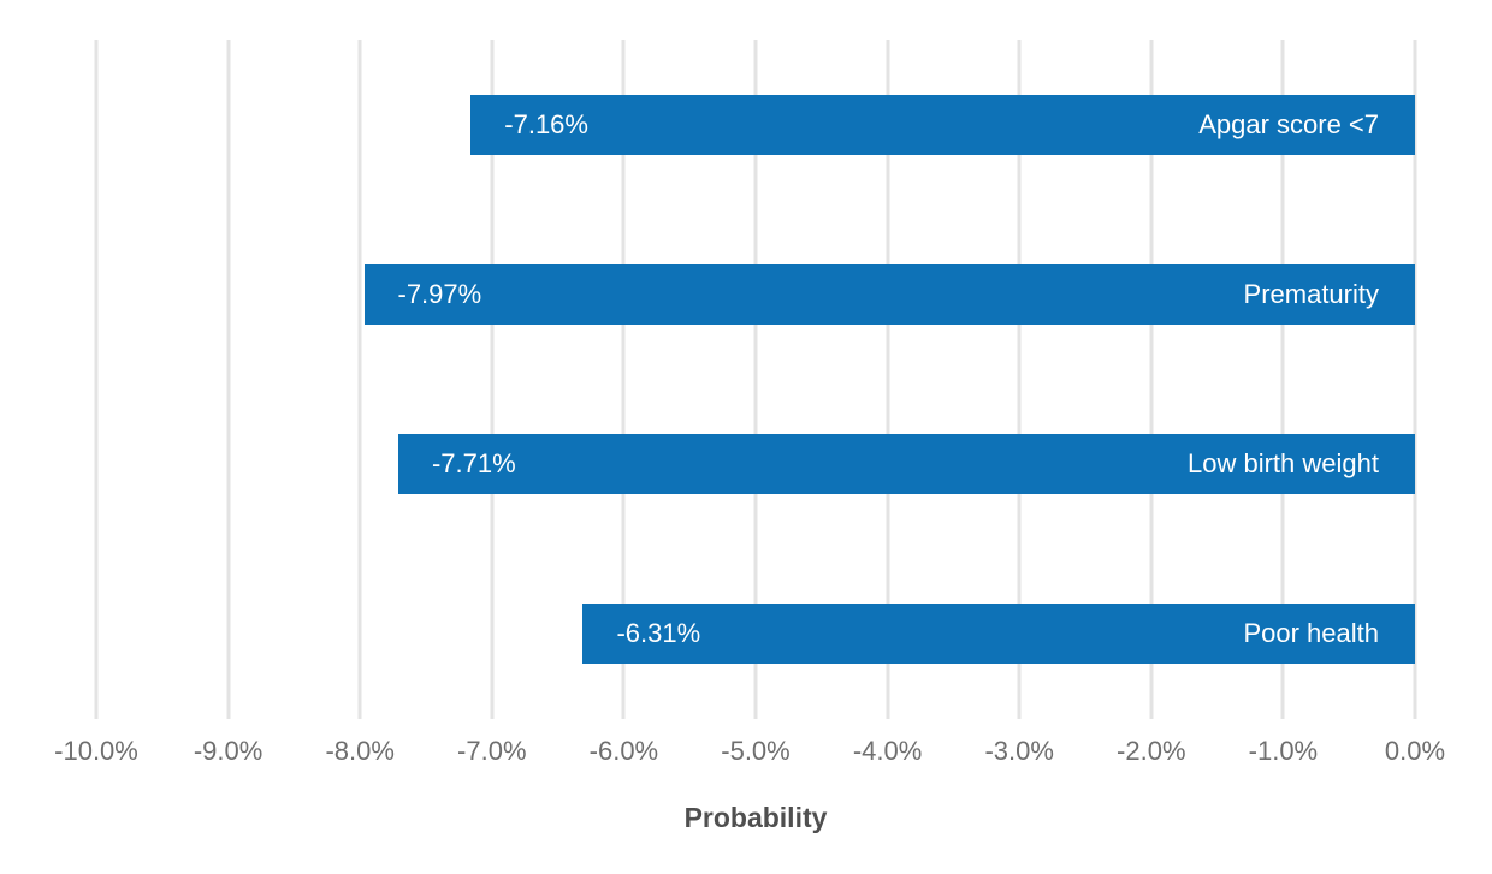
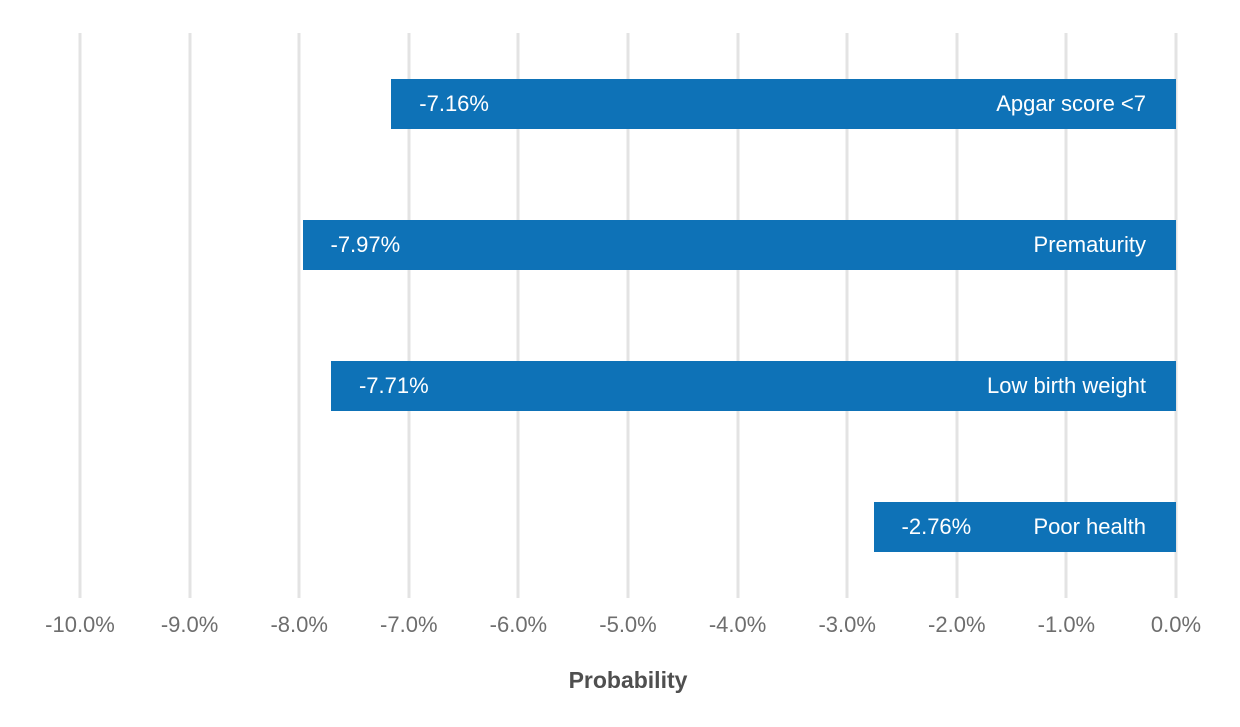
Poor health: -6.31% -> -2.76%
